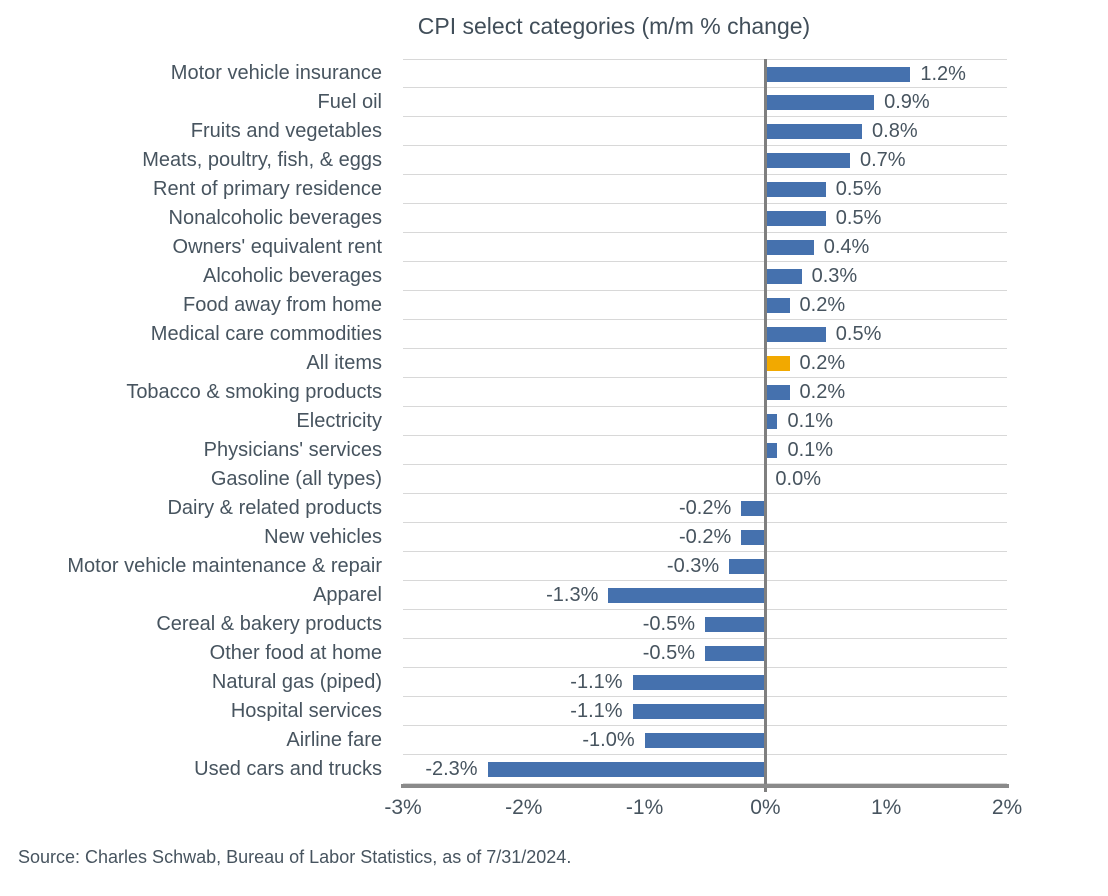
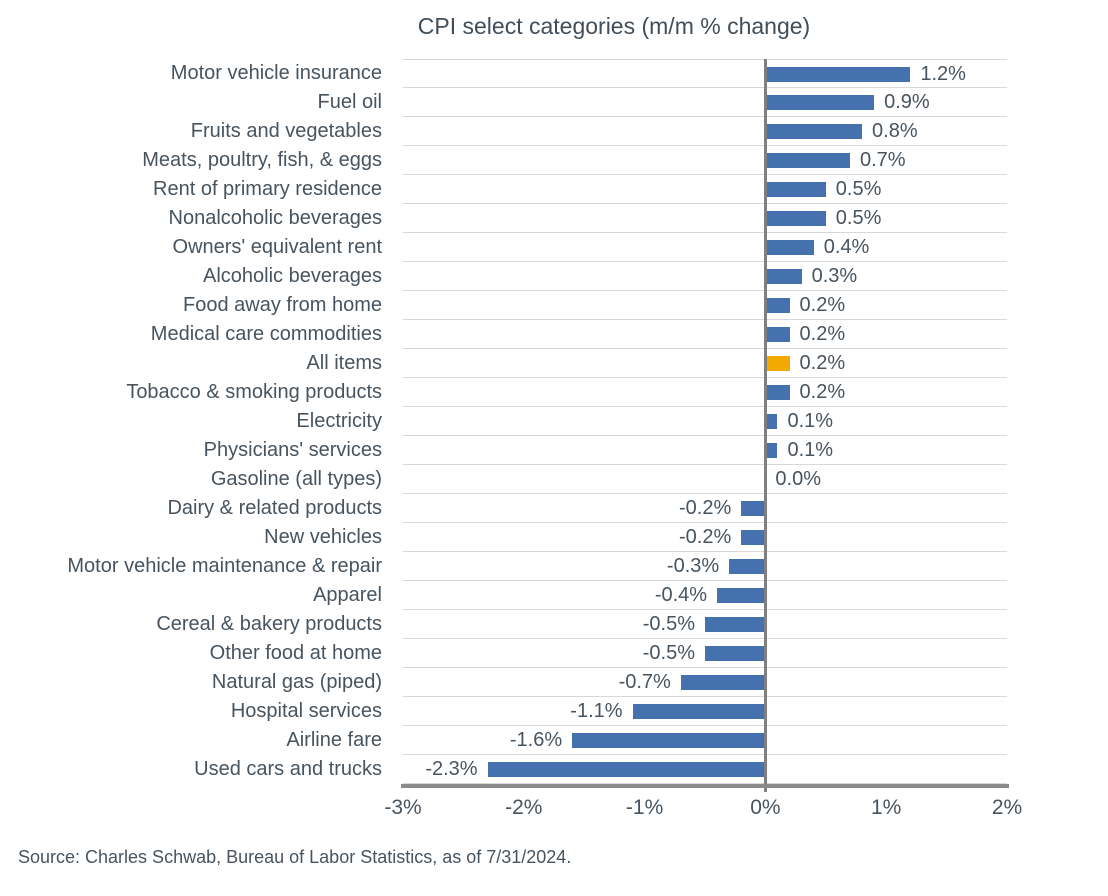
Medical care commodities: 0.5% -> 0.2%
Apparel: -1.3% -> -0.4%
Natural gas (piped): -1.1% -> -0.7%
Airline fare: -1.0% -> -1.6%
